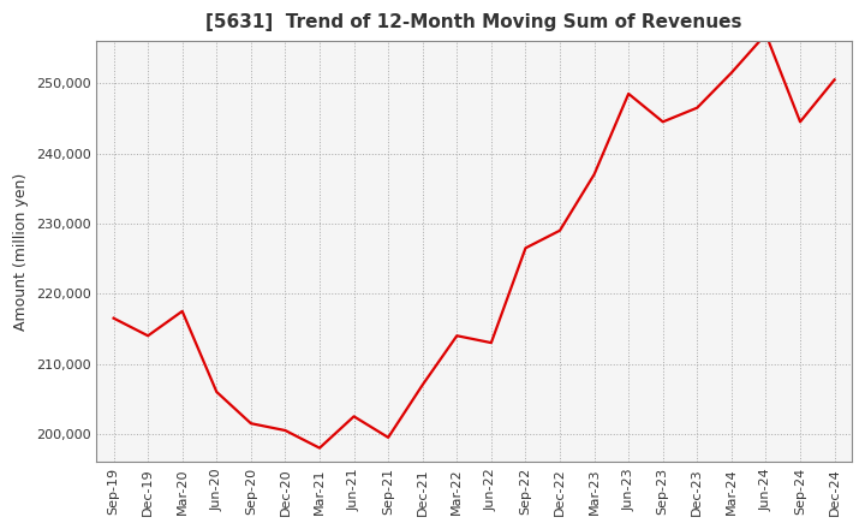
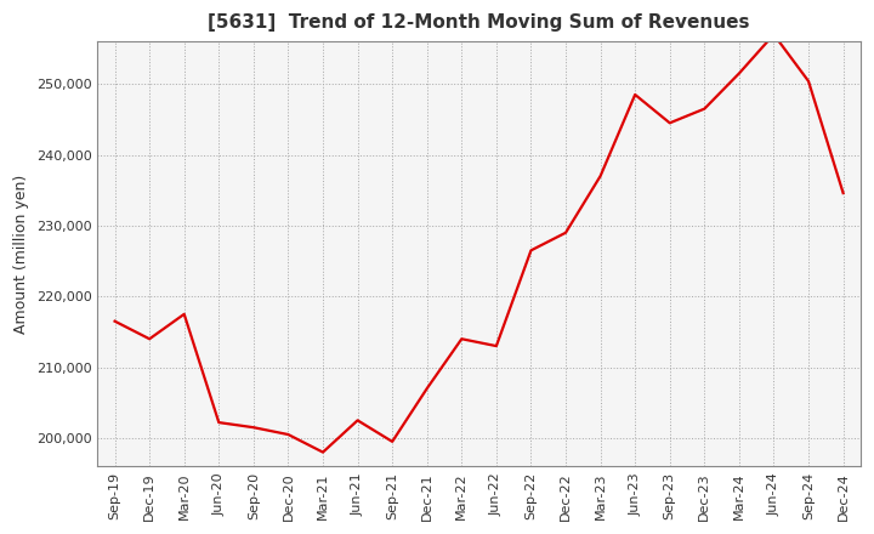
Jun-20: 206,000 -> 202,200
Sep-24: 244,500 -> 250,400
Dec-24: 250,500 -> 234,600
